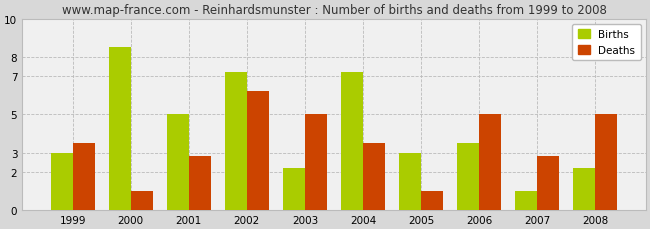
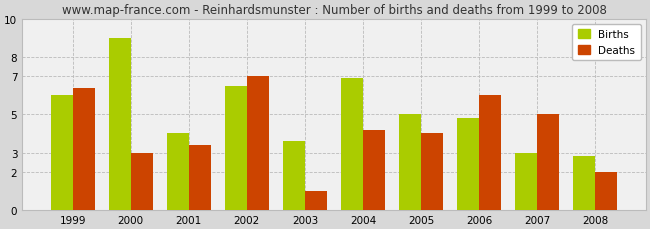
Births/1999: 3.0 -> 6.0
Deaths/1999: 3.5 -> 6.4
Births/2000: 8.5 -> 9.0
Deaths/2000: 1.0 -> 3.0
Births/2001: 5.0 -> 4.0
Deaths/2001: 2.8 -> 3.4
Births/2002: 7.2 -> 6.5
Deaths/2002: 6.2 -> 7.0
Births/2003: 2.2 -> 3.6
Deaths/2003: 5.0 -> 1.0
Births/2004: 7.2 -> 6.9
Deaths/2004: 3.5 -> 4.2
Births/2005: 3.0 -> 5.0
Deaths/2005: 1.0 -> 4.0
Births/2006: 3.5 -> 4.8
Deaths/2006: 5.0 -> 6.0
Births/2007: 1.0 -> 3.0
Deaths/2007: 2.8 -> 5.0
Births/2008: 2.2 -> 2.8
Deaths/2008: 5.0 -> 2.0
